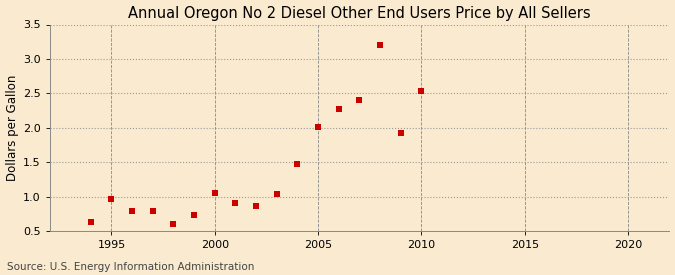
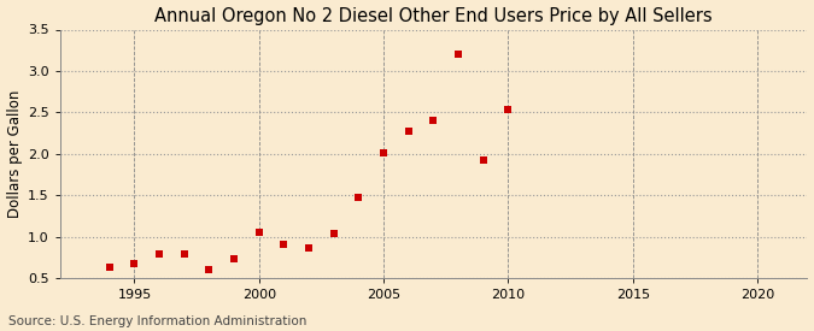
1995: 0.96 -> 0.68
